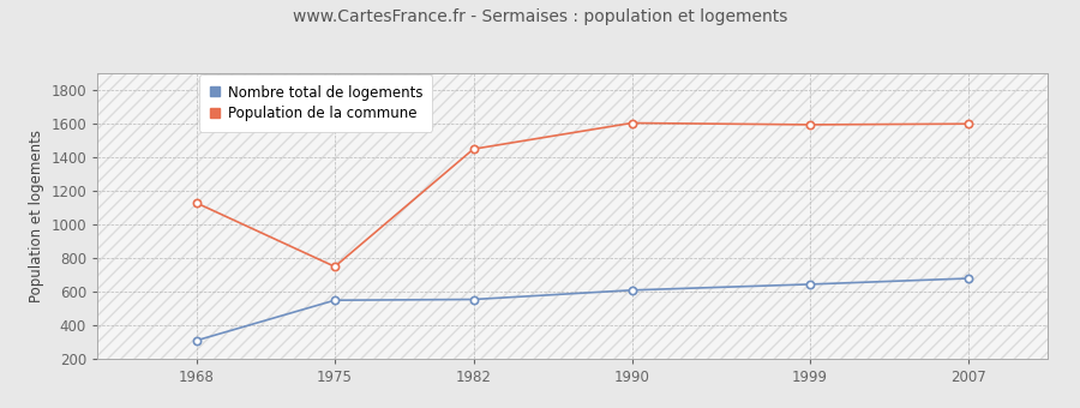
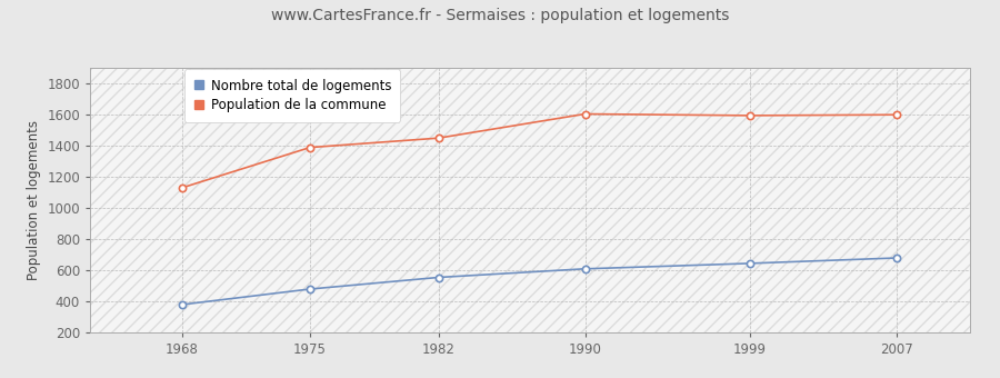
Nombre total de logements/1968: 310 -> 380
Nombre total de logements/1975: 550 -> 480
Population de la commune/1975: 750 -> 1390
